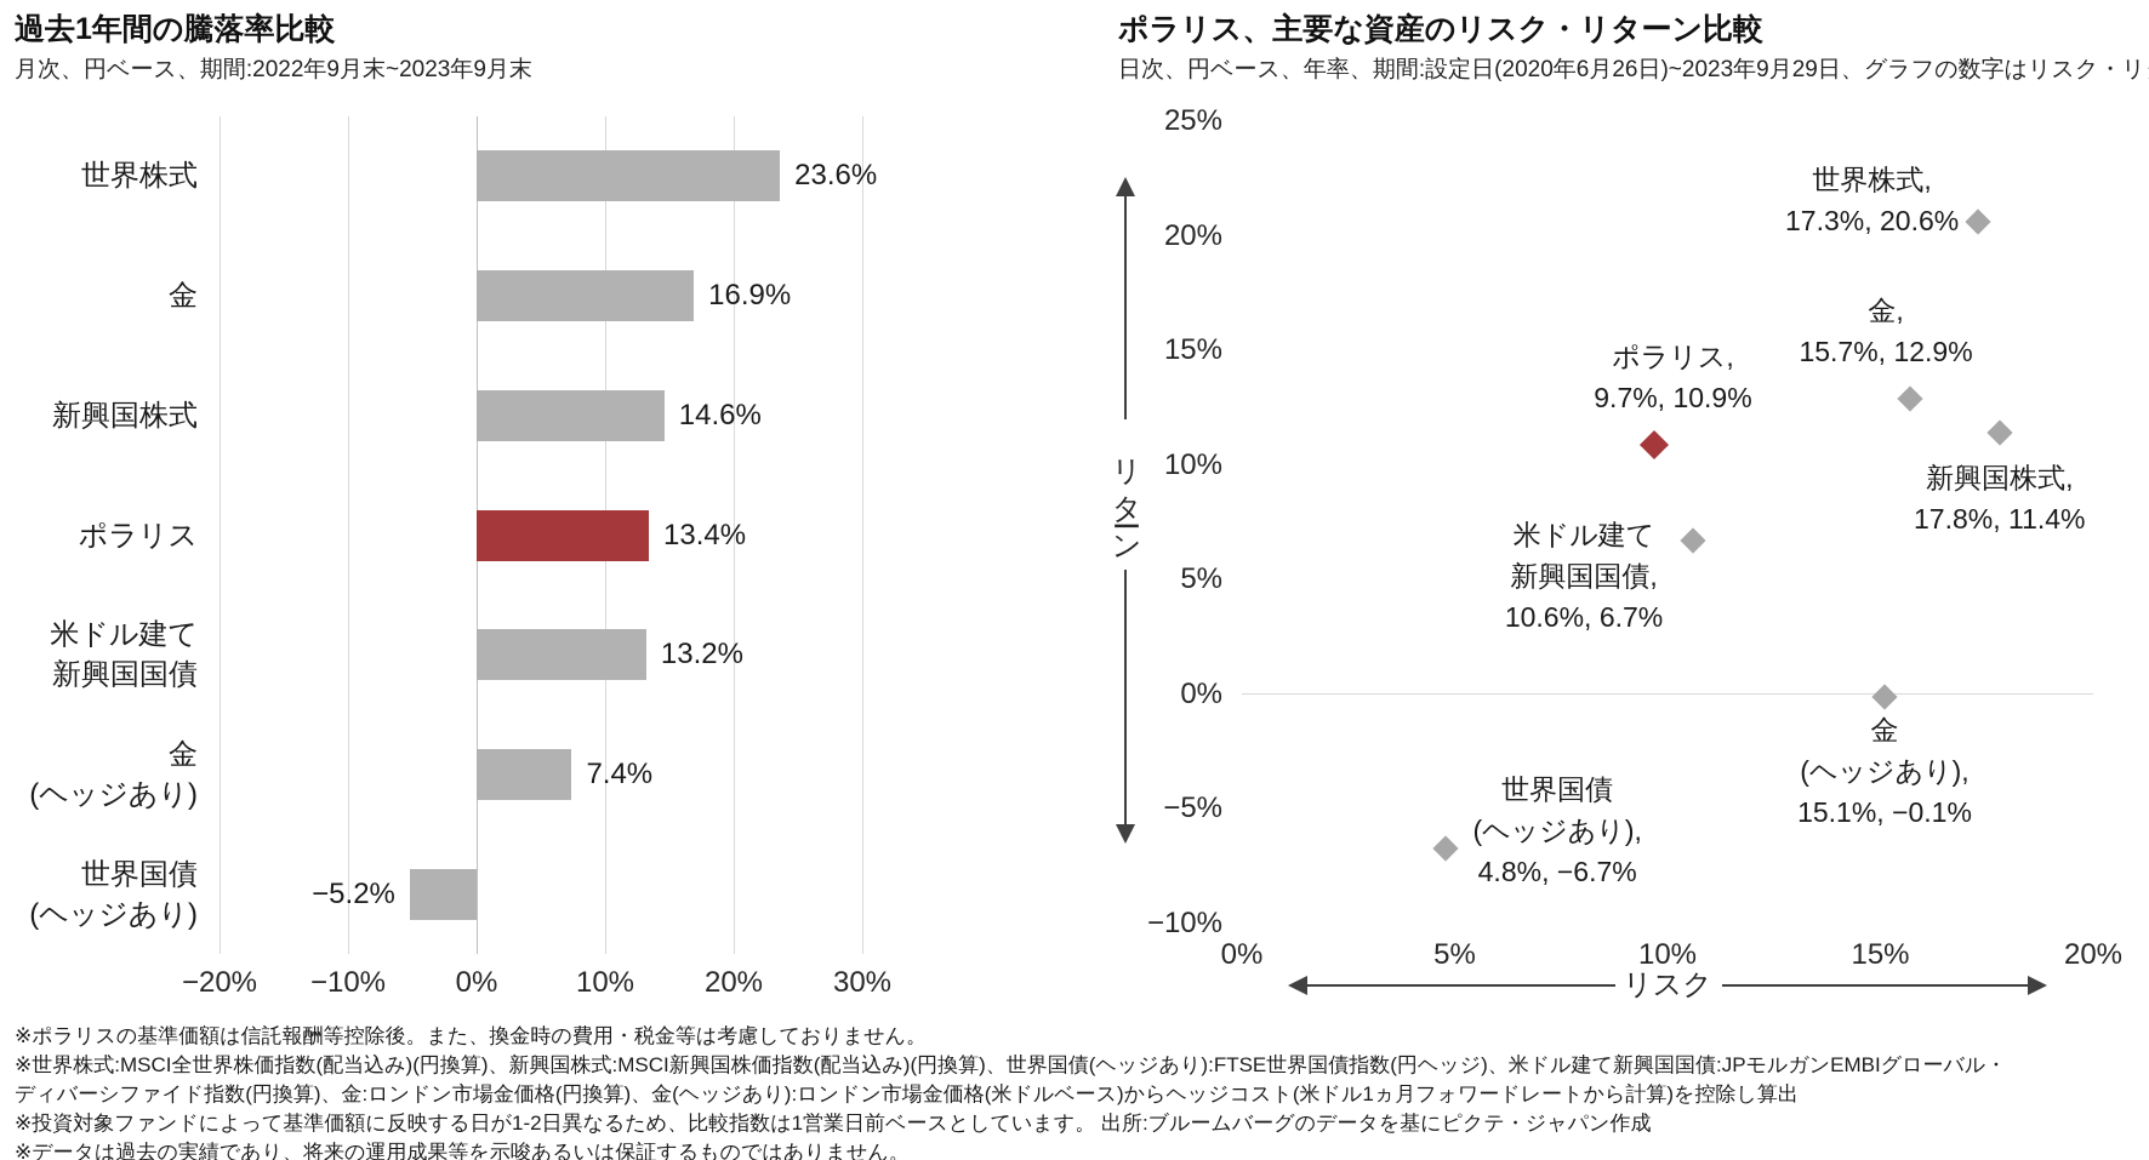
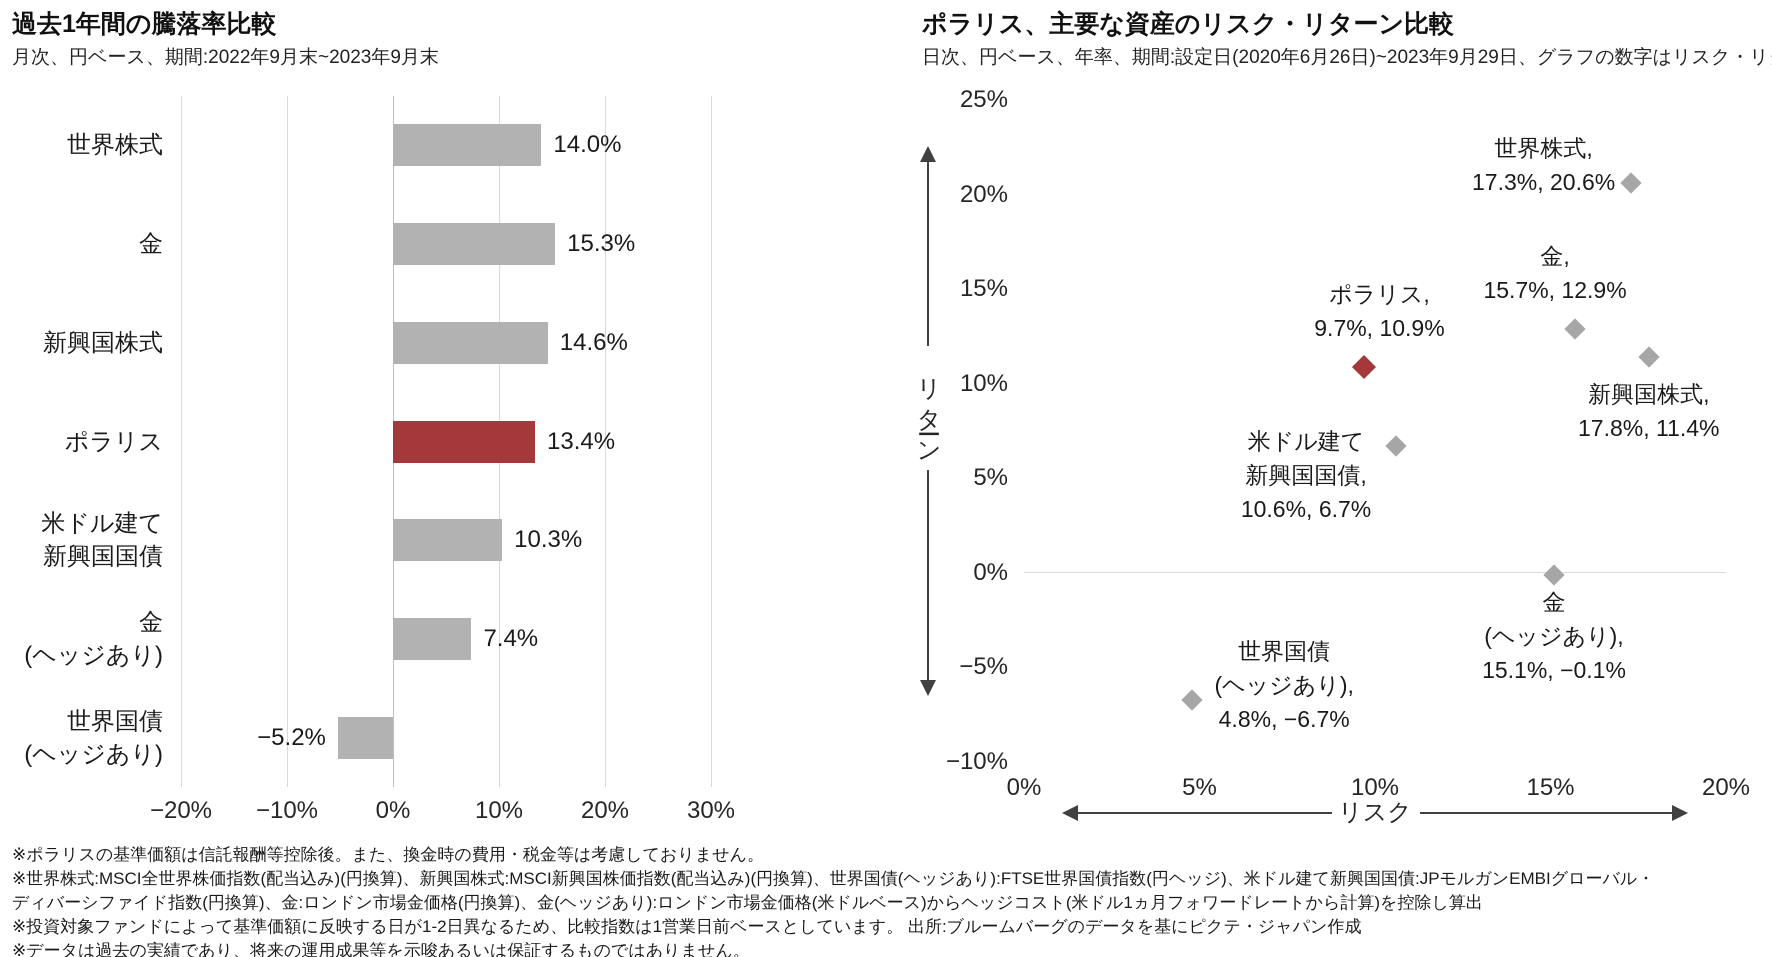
過去1年間の騰落率比較/世界株式: 23.6% -> 14.0%
過去1年間の騰落率比較/金: 16.9% -> 15.3%
過去1年間の騰落率比較/米ドル建て 新興国国債: 13.2% -> 10.3%
